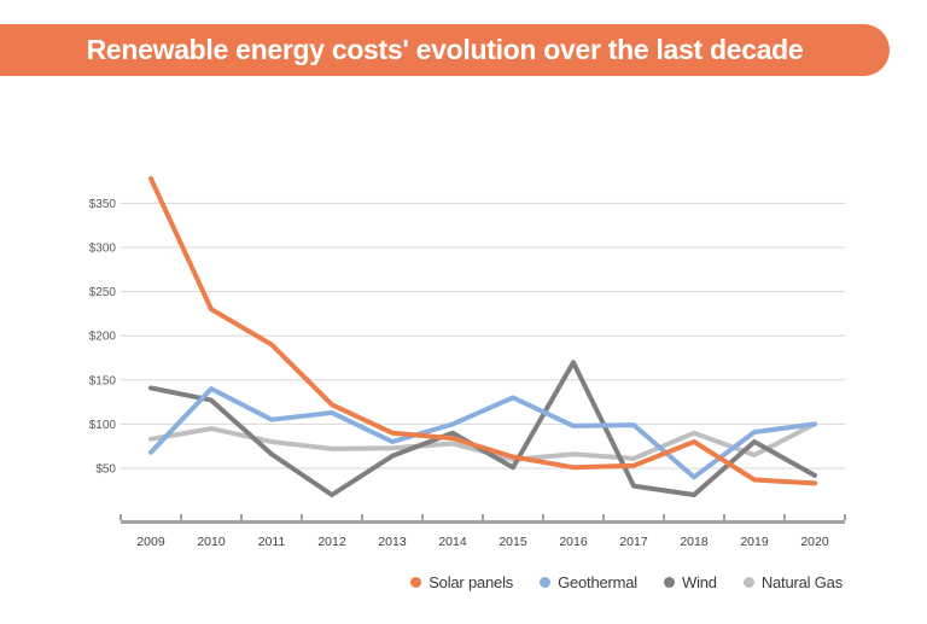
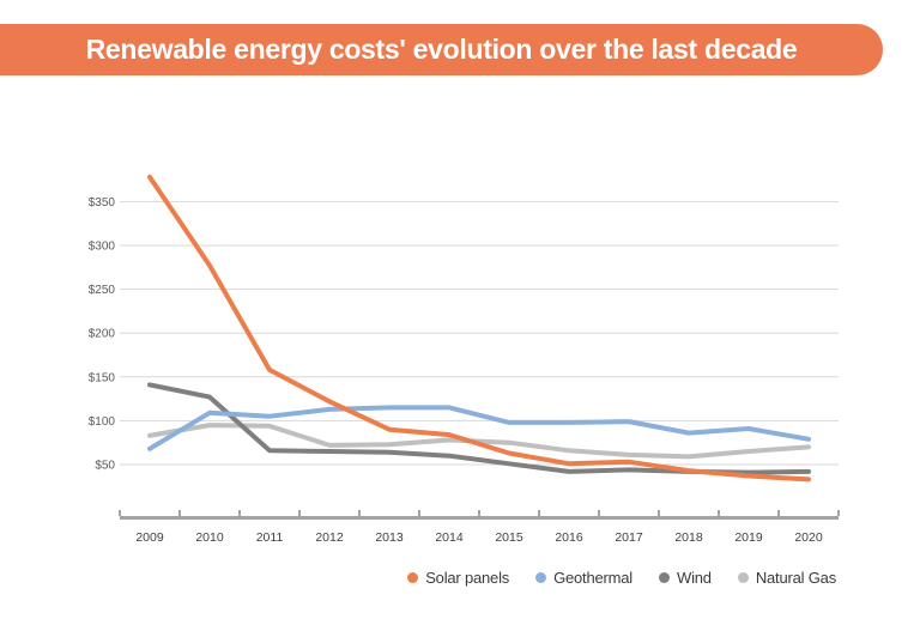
Solar panels/2010: $230 -> $280
Geothermal/2010: $140 -> $110
Solar panels/2011: $190 -> $160
Natural Gas/2011: $80 -> $90
Wind/2012: $20 -> $60
Geothermal/2013: $80 -> $120
Geothermal/2014: $100 -> $120
Wind/2014: $90 -> $60
Geothermal/2015: $130 -> $100
Natural Gas/2015: $60 -> $80
Wind/2016: $170 -> $40
Wind/2017: $30 -> $40
Solar panels/2018: $80 -> $40
Geothermal/2018: $40 -> $90
Wind/2018: $20 -> $40
Natural Gas/2018: $90 -> $60
Wind/2019: $80 -> $40
Geothermal/2020: $100 -> $80
Natural Gas/2020: $100 -> $70
